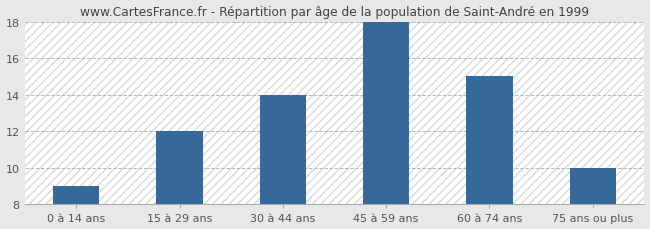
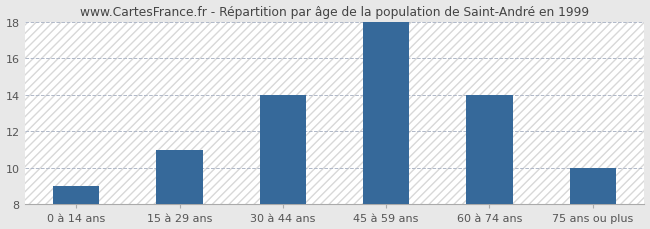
15 à 29 ans: 12 -> 11
60 à 74 ans: 15 -> 14
